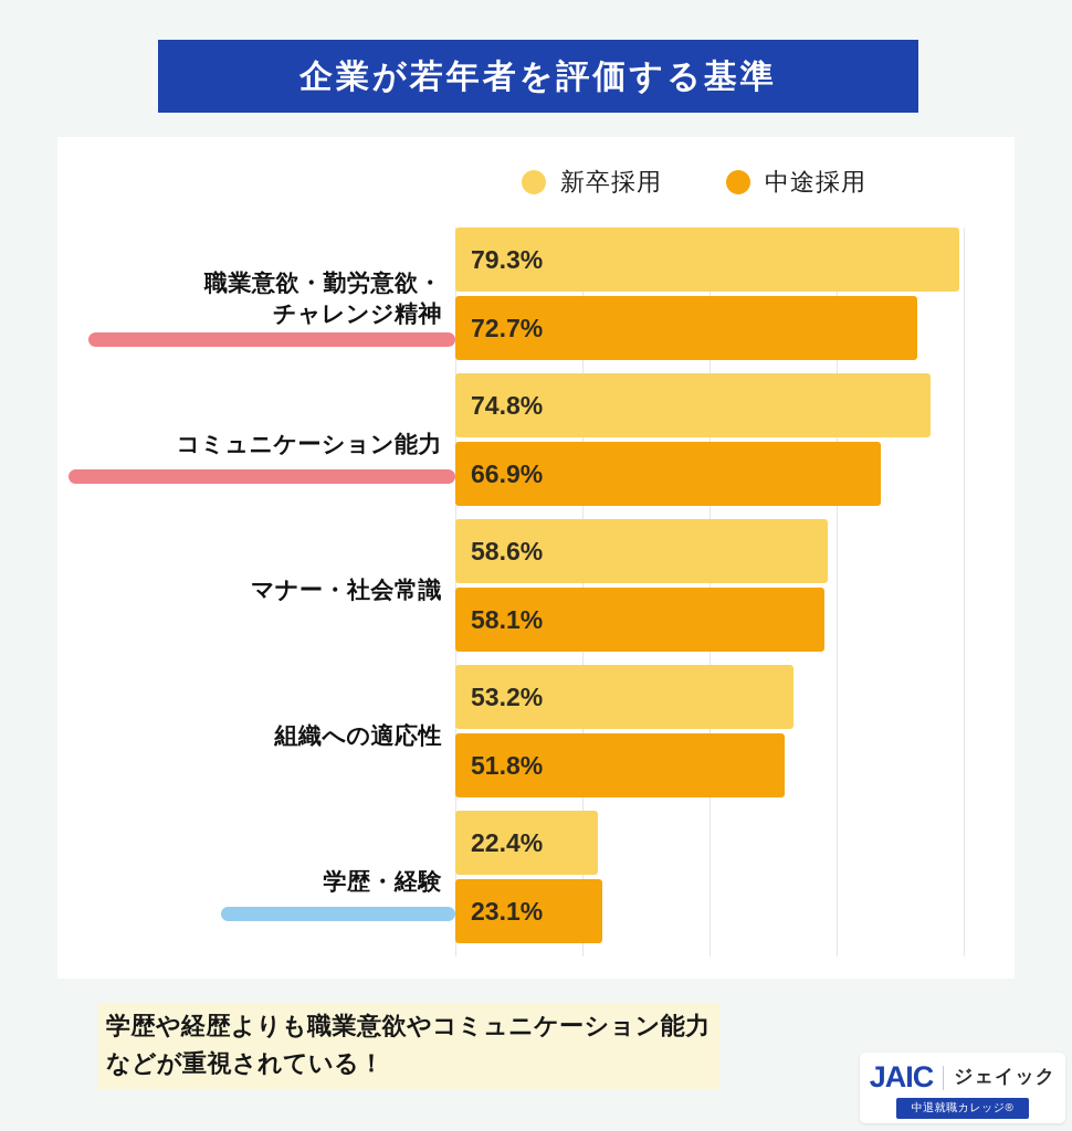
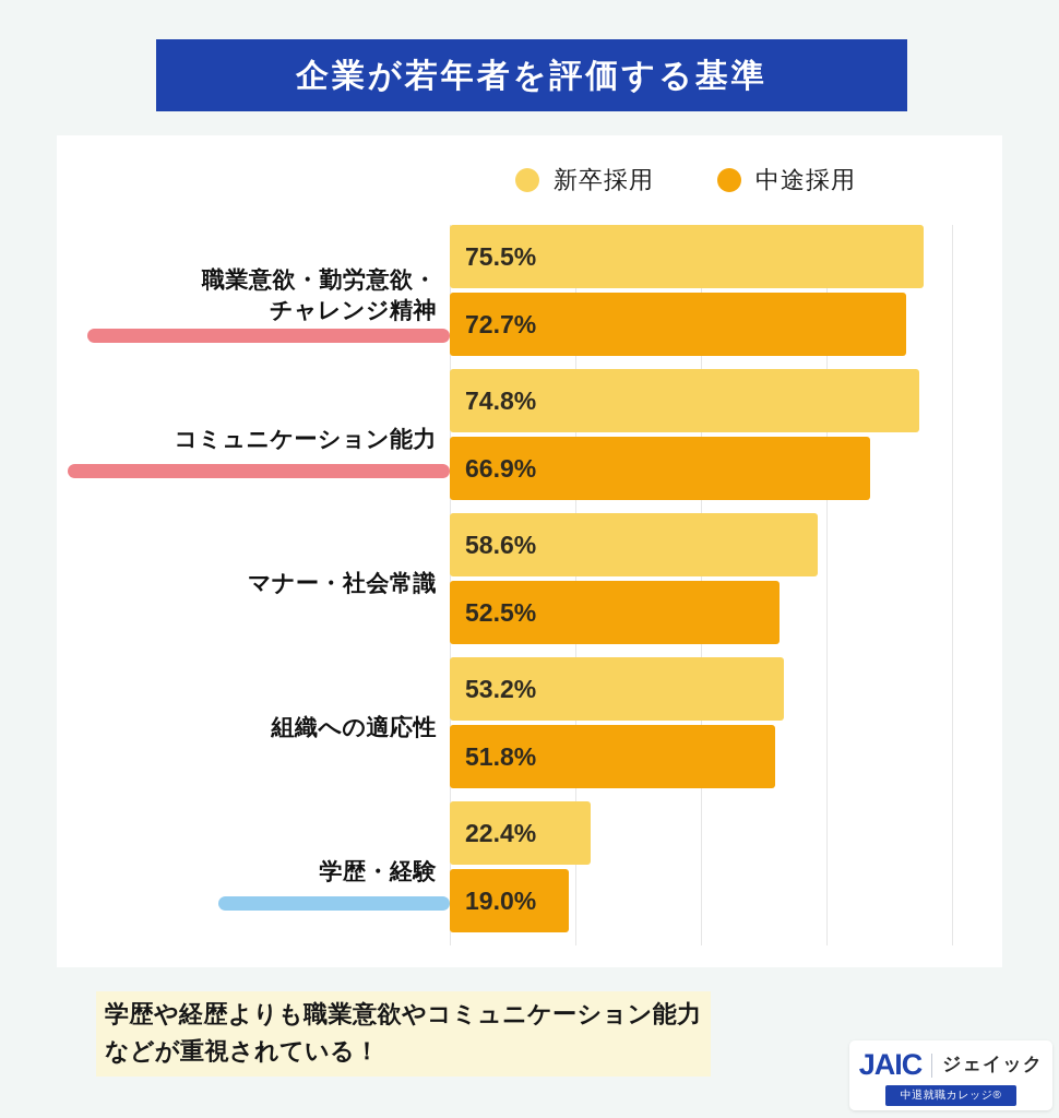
新卒採用/職業意欲・勤労意欲・チャレンジ精神: 79.3% -> 75.5%
中途採用/マナー・社会常識: 58.1% -> 52.5%
中途採用/学歴・経験: 23.1% -> 19.0%
